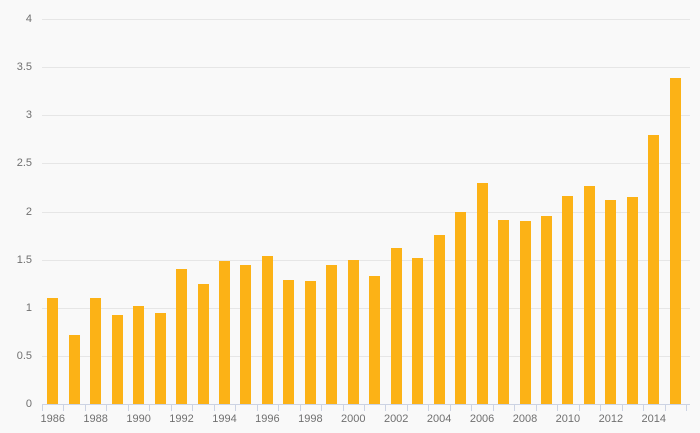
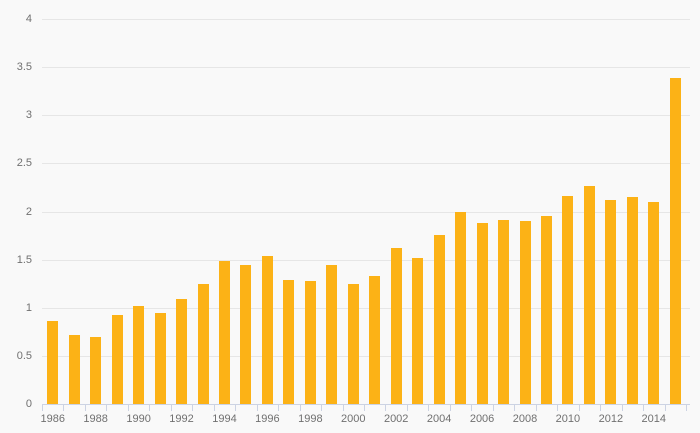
1986: 1.1 -> 0.9
1988: 1.1 -> 0.7
1992: 1.4 -> 1.1
2000: 1.5 -> 1.2
2006: 2.3 -> 1.9
2014: 2.8 -> 2.1
